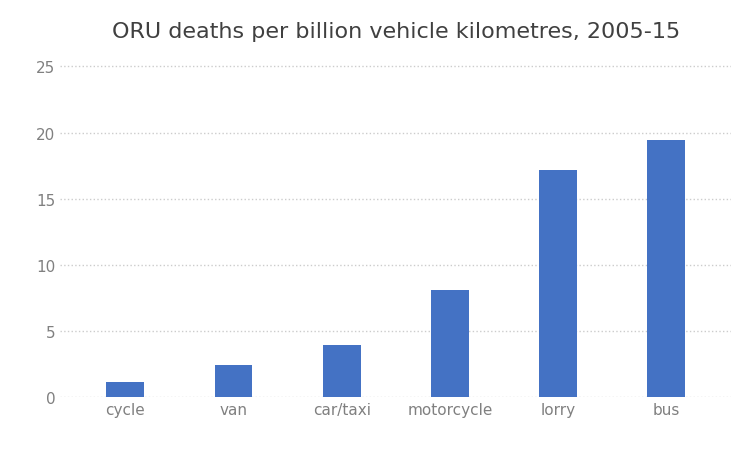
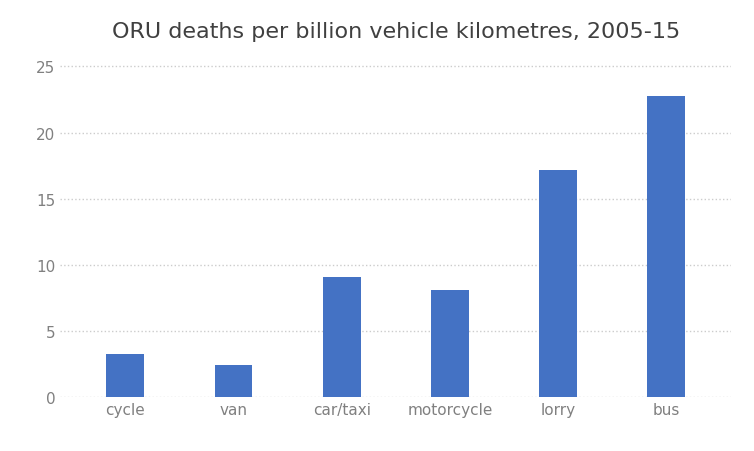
cycle: 1.1 -> 3.2
car/taxi: 3.9 -> 9.1
bus: 19.4 -> 22.8
